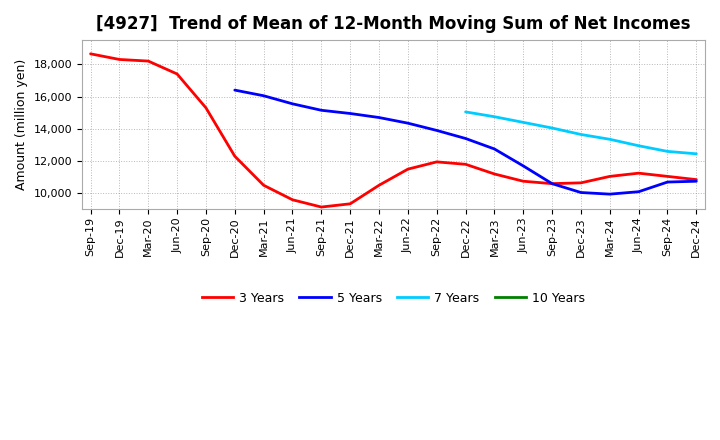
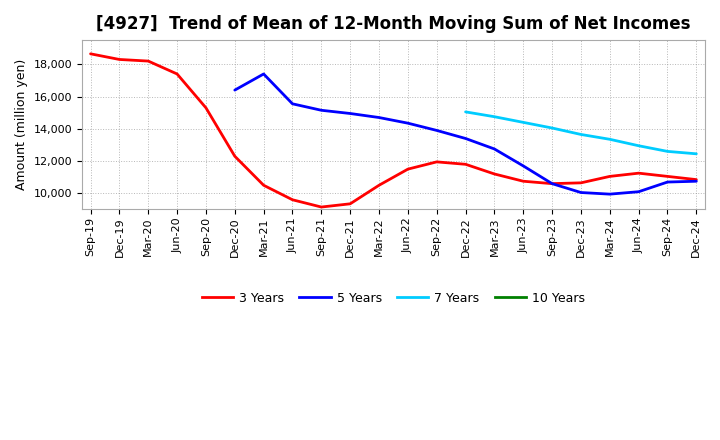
5 Years/Mar-21: 16,000 -> 17,400
